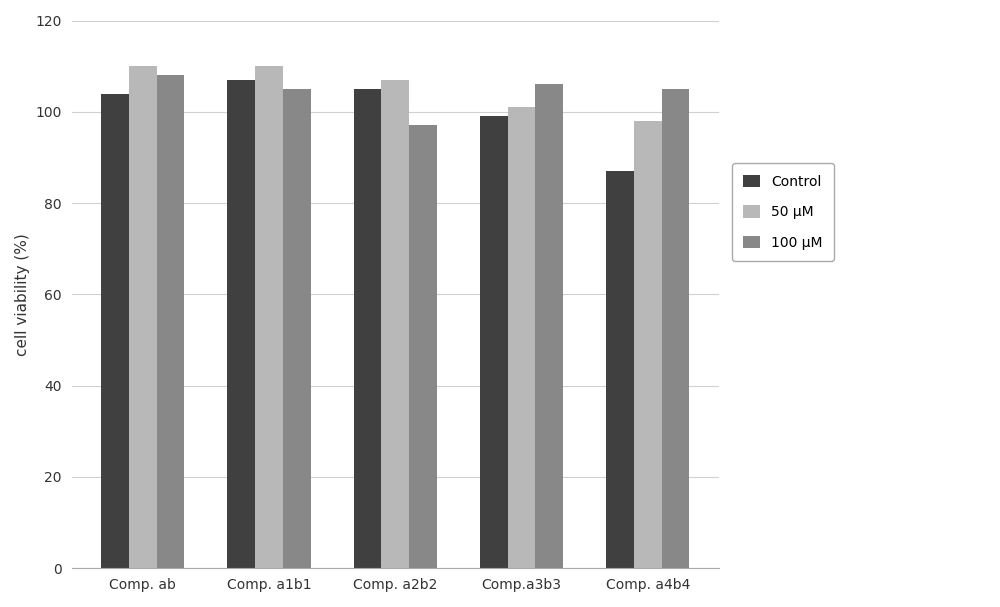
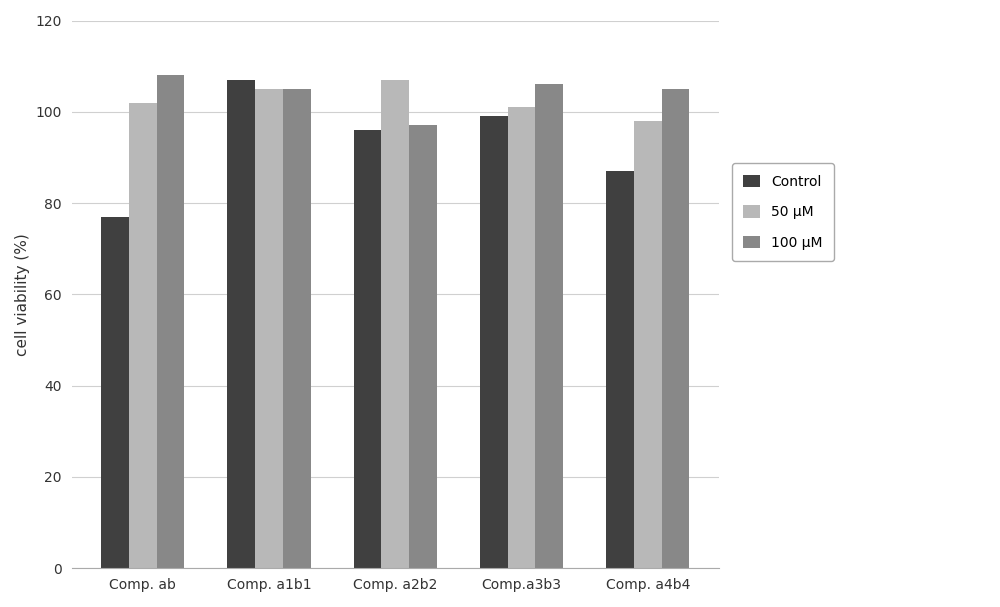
Control/Comp. ab: 104 -> 77
50 μM/Comp. ab: 110 -> 102
50 μM/Comp. a1b1: 110 -> 105
Control/Comp. a2b2: 105 -> 96
